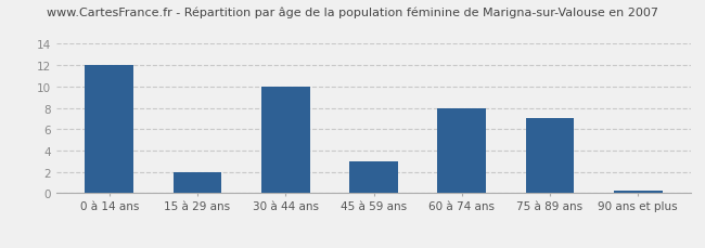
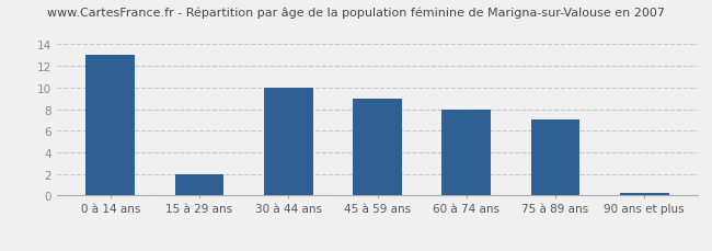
0 à 14 ans: 12.0 -> 13.0
45 à 59 ans: 3.0 -> 9.0
